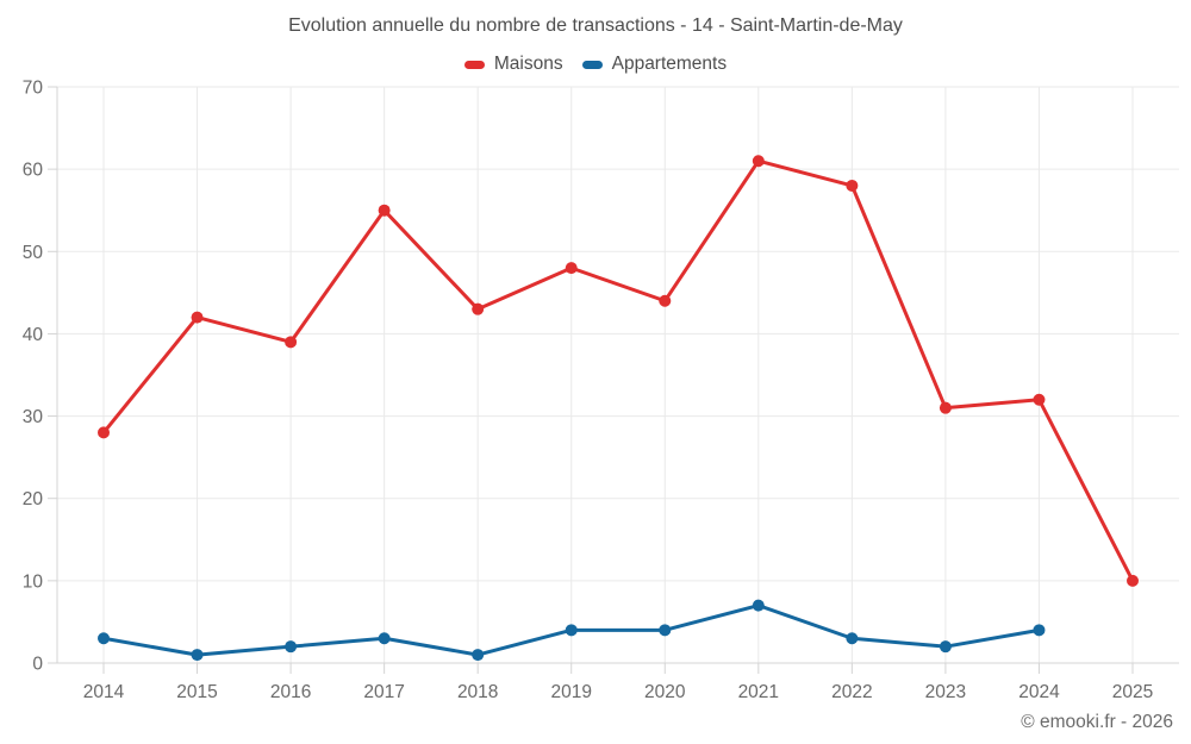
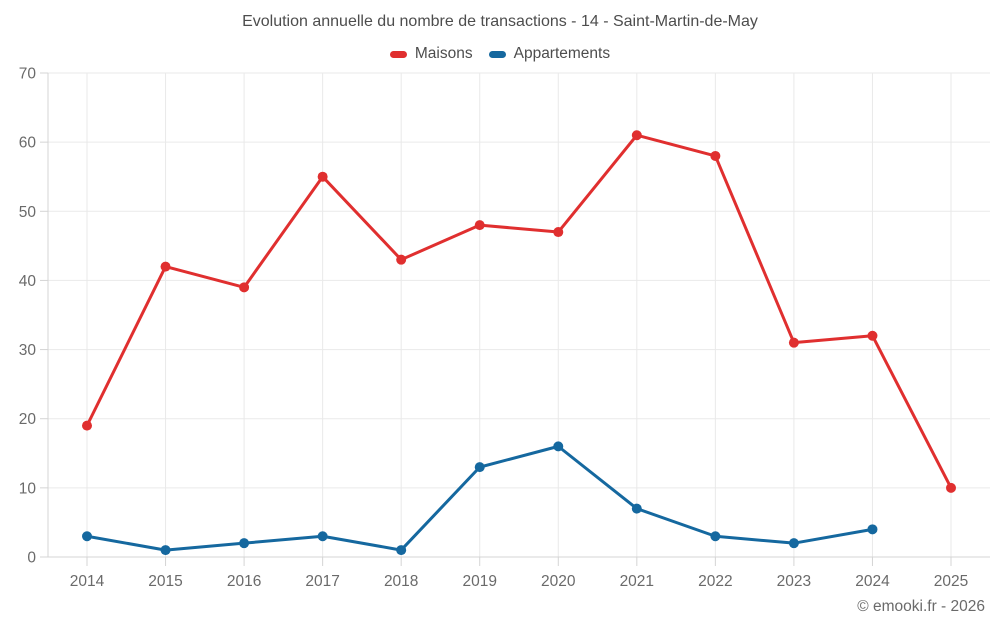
Maisons/2014: 28 -> 19
Appartements/2019: 4 -> 13
Maisons/2020: 44 -> 47
Appartements/2020: 4 -> 16
